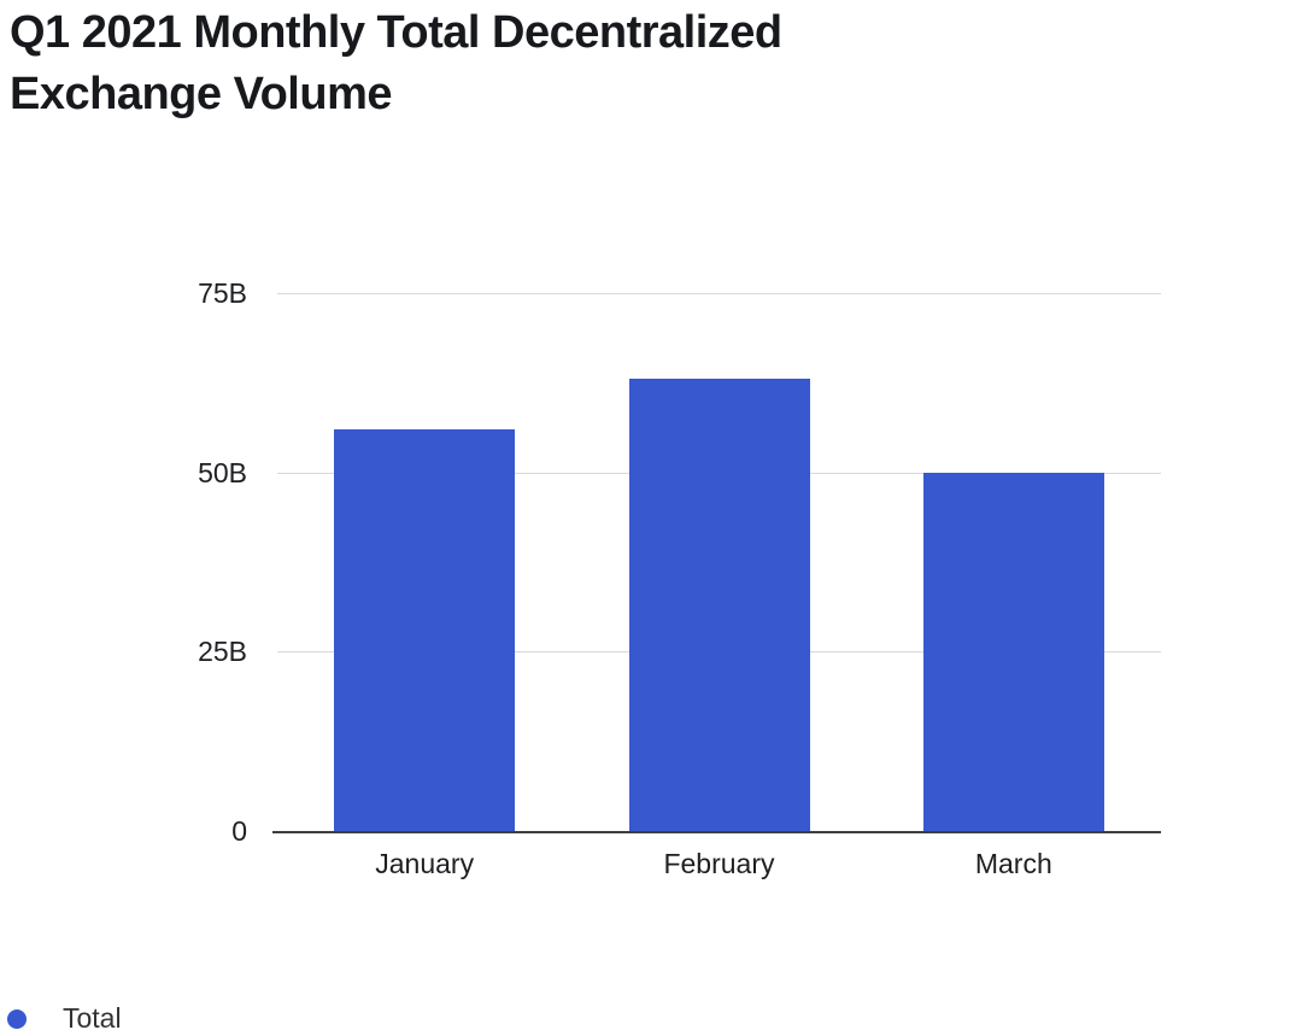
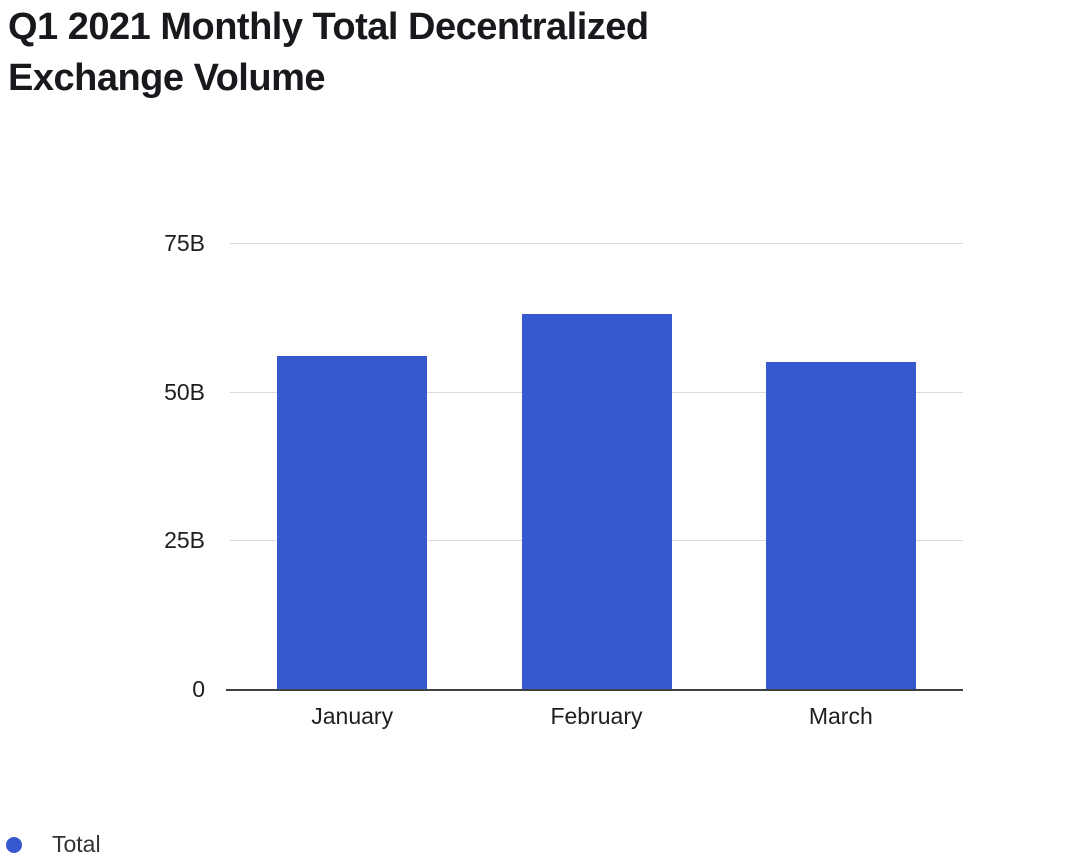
March: 50B -> 55B
